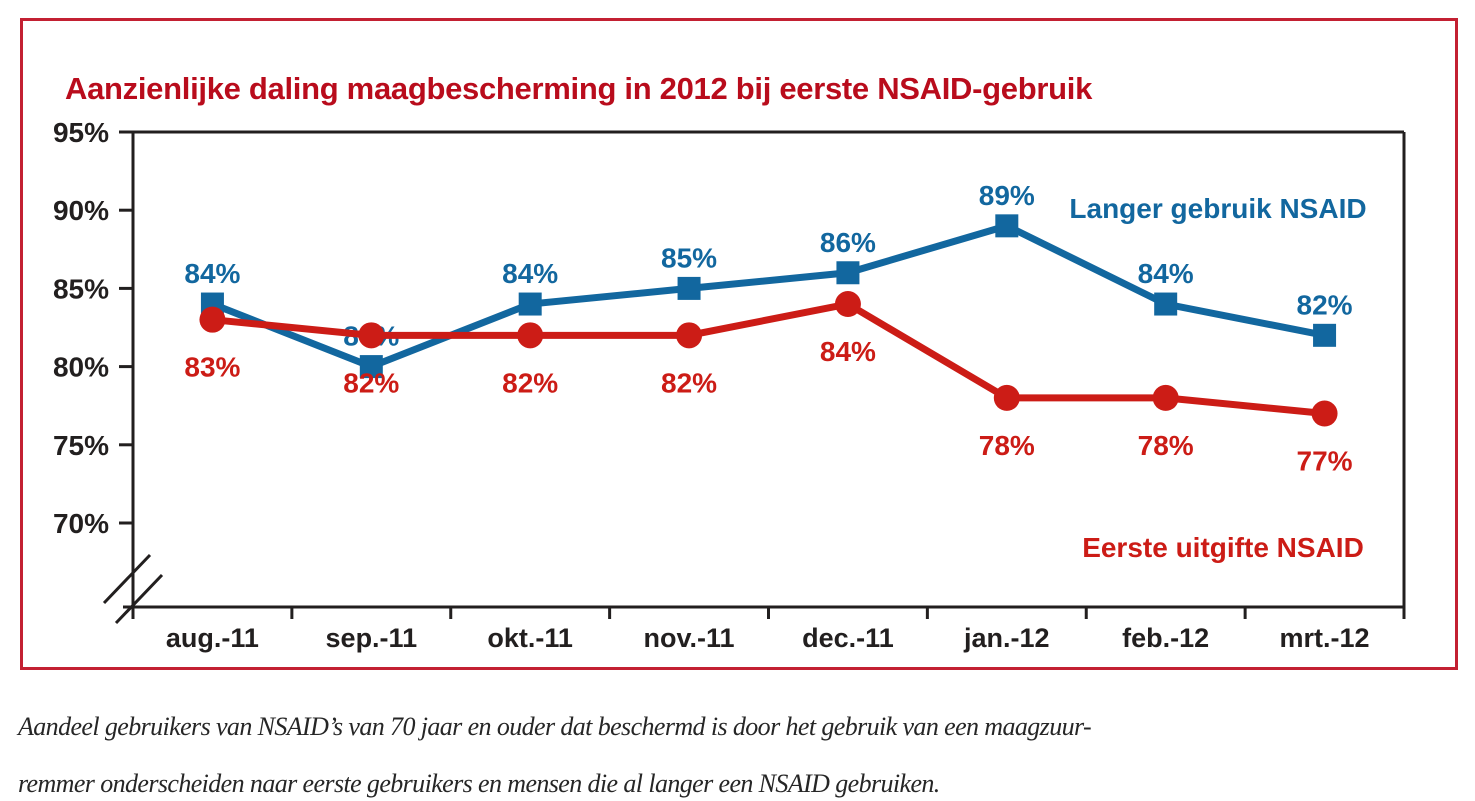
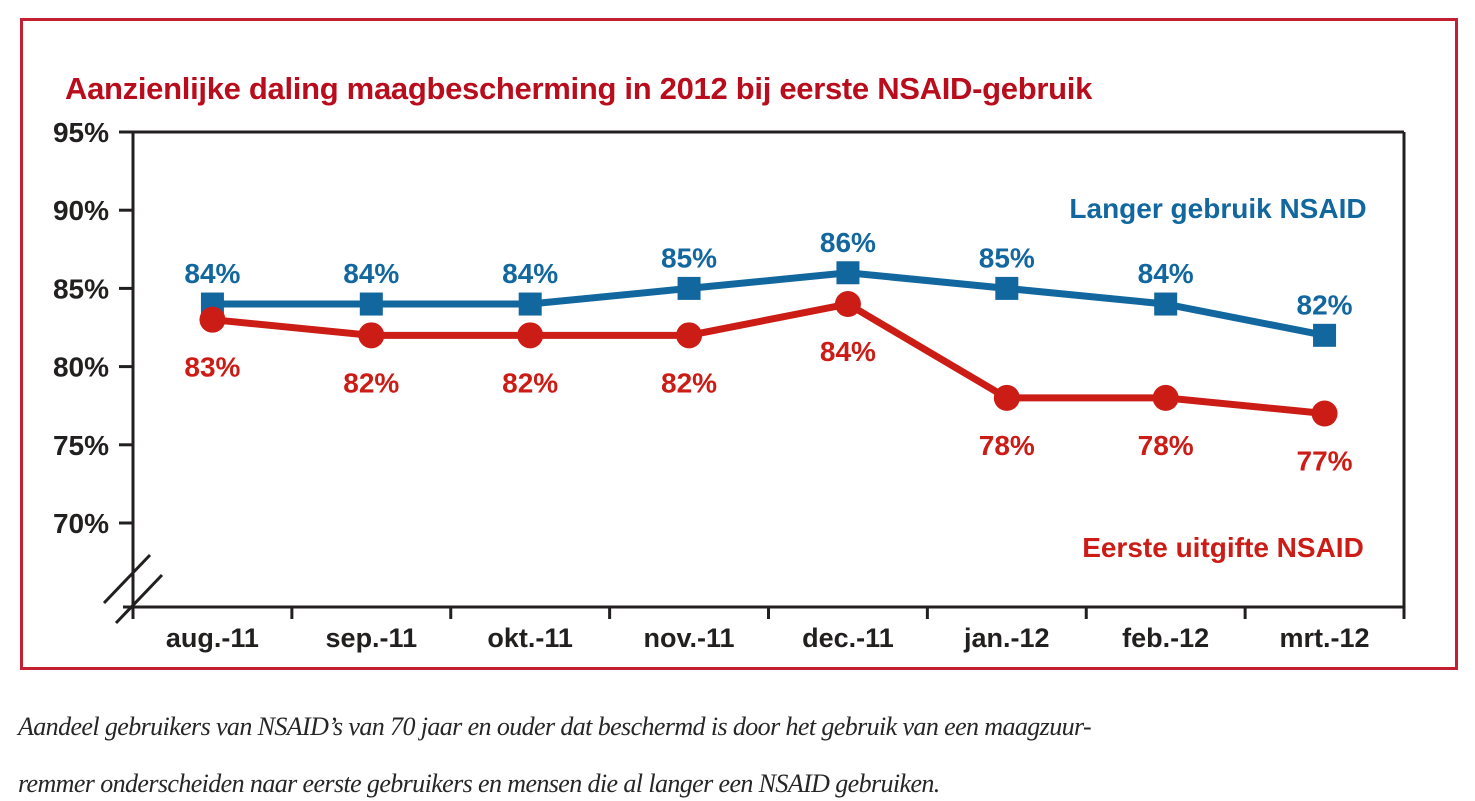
Langer gebruik NSAID/sep.-11: 80% -> 84%
Langer gebruik NSAID/jan.-12: 89% -> 85%
